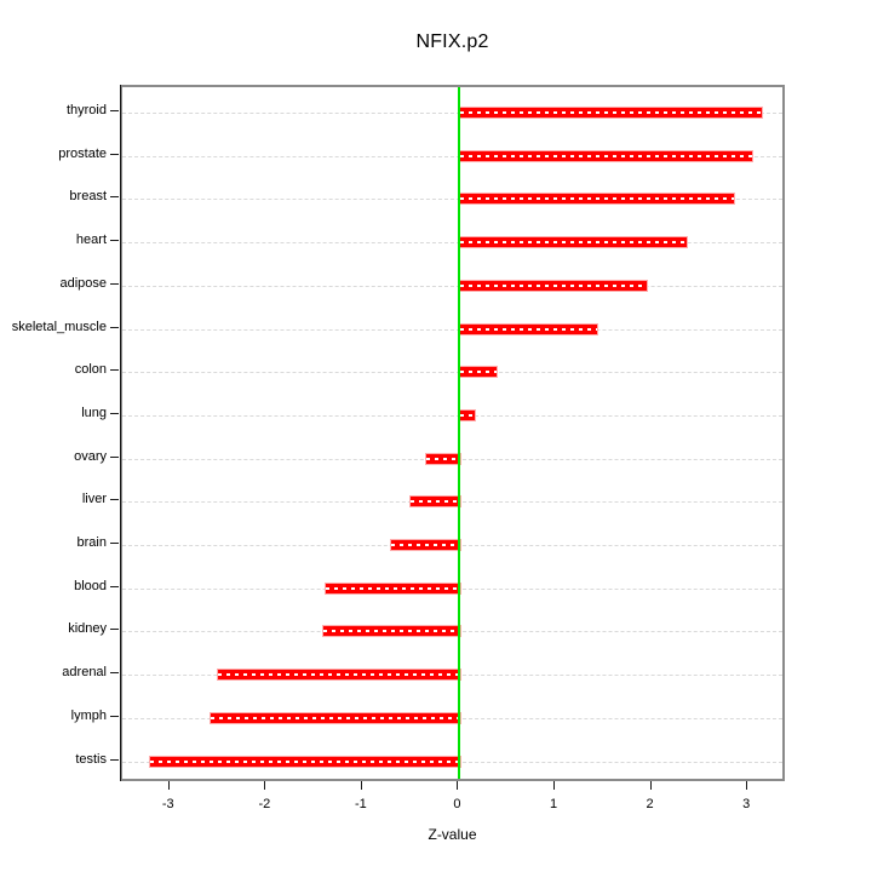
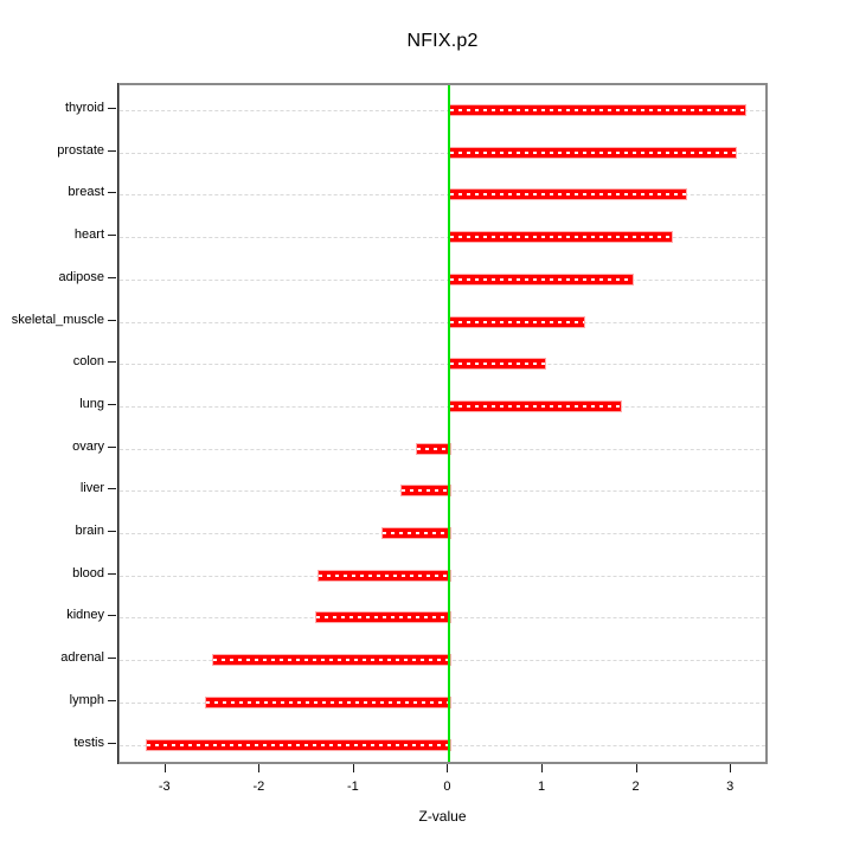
breast: 2.8 -> 2.5
colon: 0.4 -> 1.0
lung: 0.1 -> 1.8
